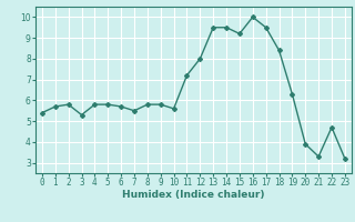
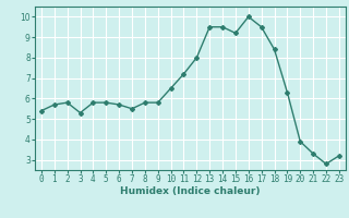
10: 5.6 -> 6.5
22: 4.7 -> 2.8
